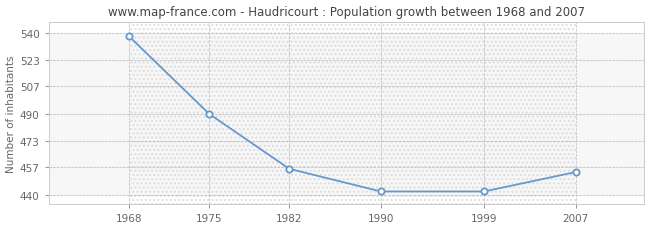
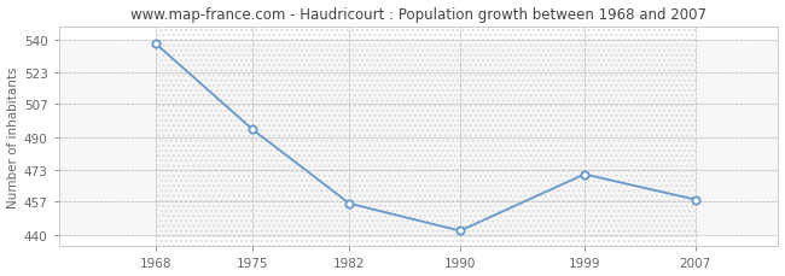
1975: 490 -> 494
1999: 442 -> 471
2007: 454 -> 458
